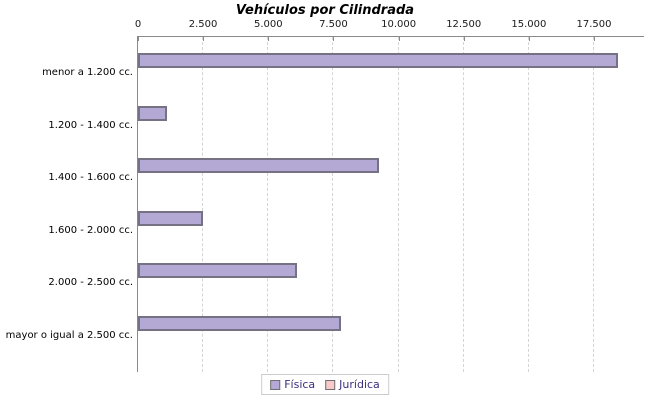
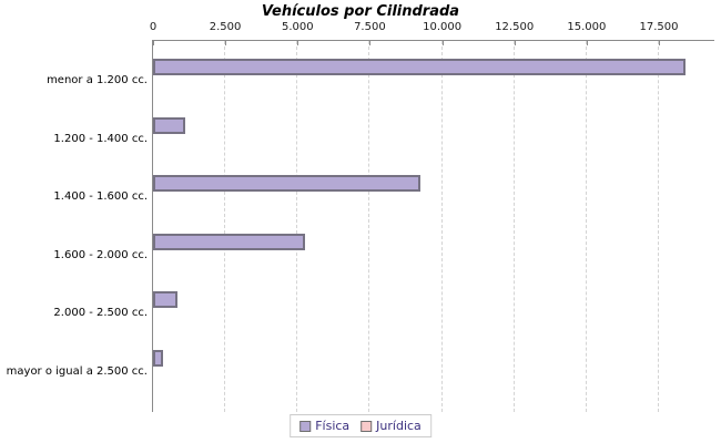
Física/1.600 - 2.000 cc.: 2500 -> 5200
Física/2.000 - 2.500 cc.: 6100 -> 800
Física/mayor o igual a 2.500 cc.: 7800 -> 400
